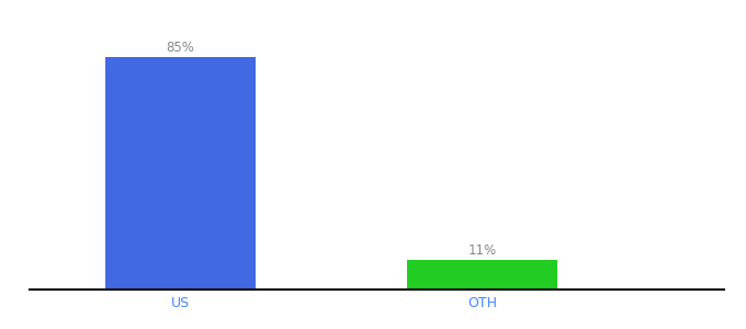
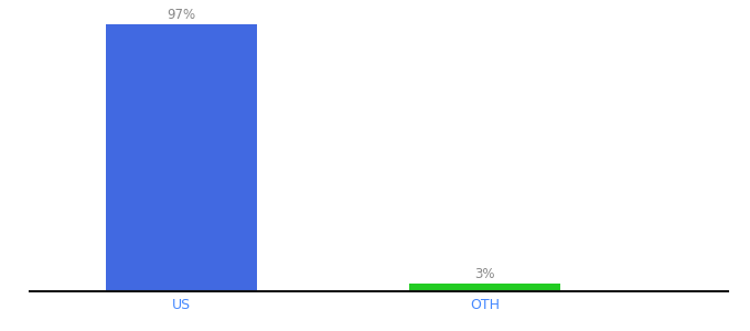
US: 85% -> 97%
OTH: 11% -> 3%
